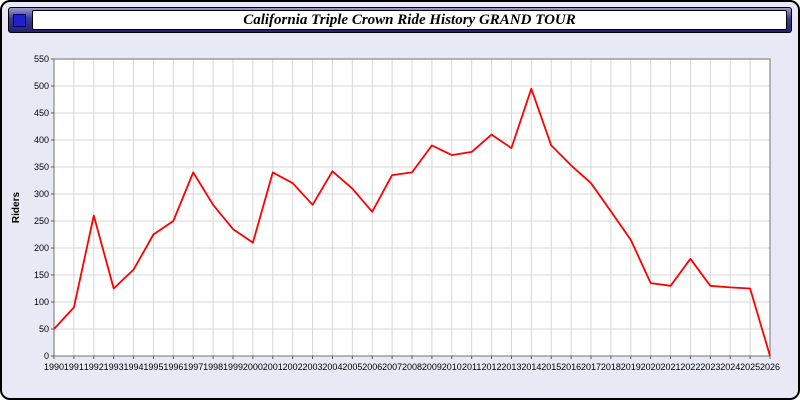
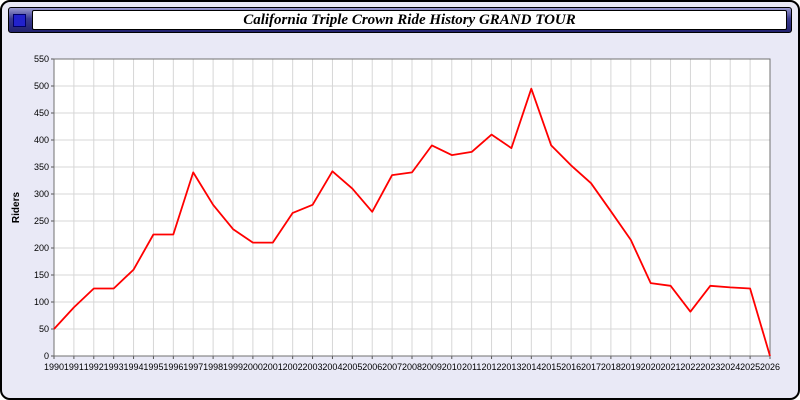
1992: 260 -> 120
1996: 250 -> 220
2001: 340 -> 210
2002: 320 -> 260
2022: 180 -> 80
